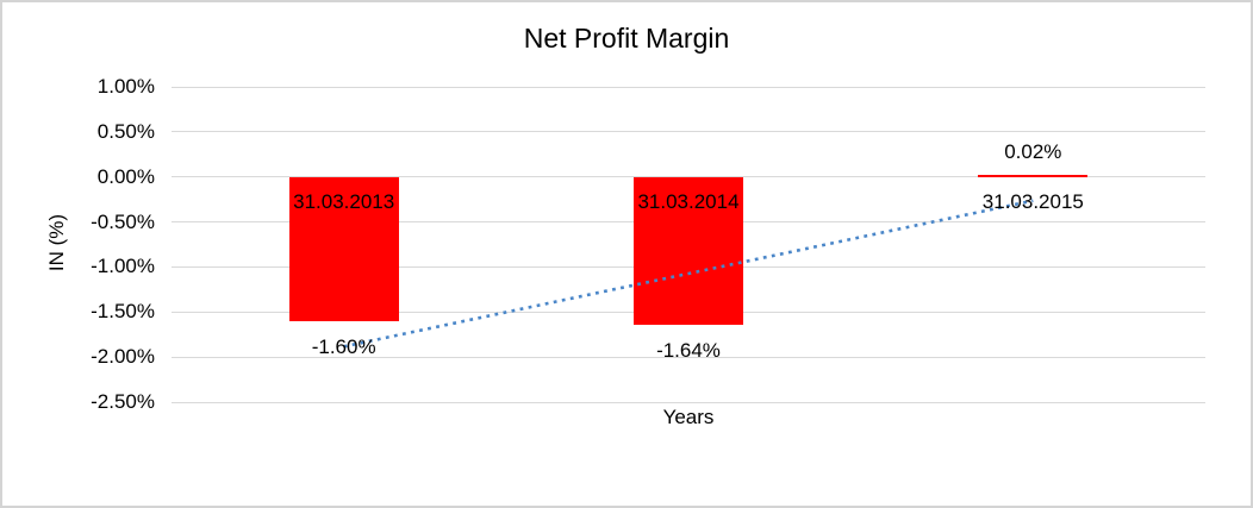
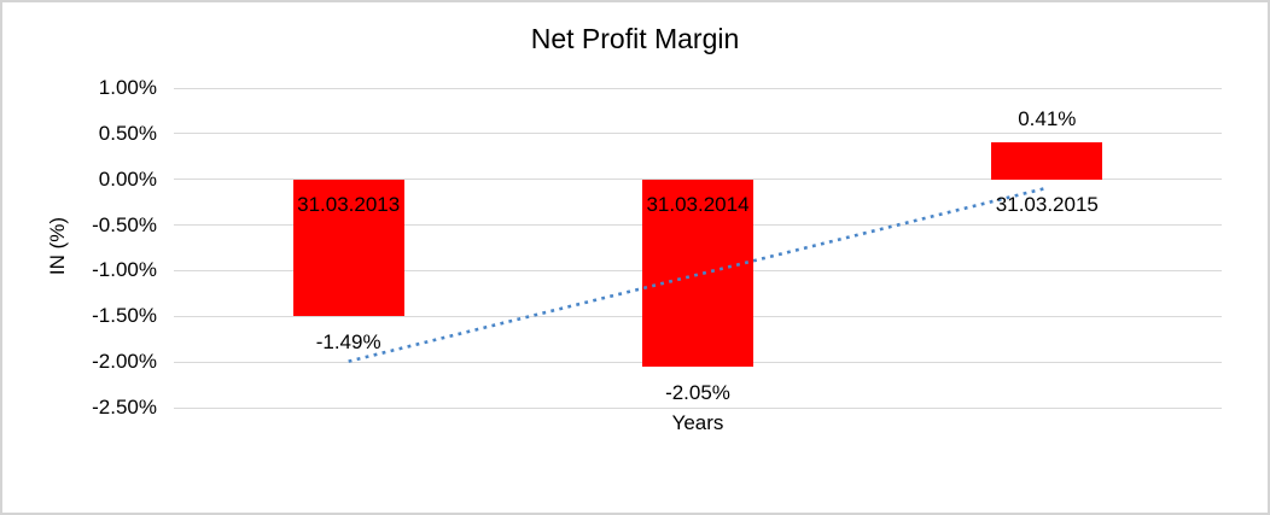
31.03.2013: -1.60% -> -1.49%
31.03.2014: -1.64% -> -2.05%
31.03.2015: 0.02% -> 0.41%
